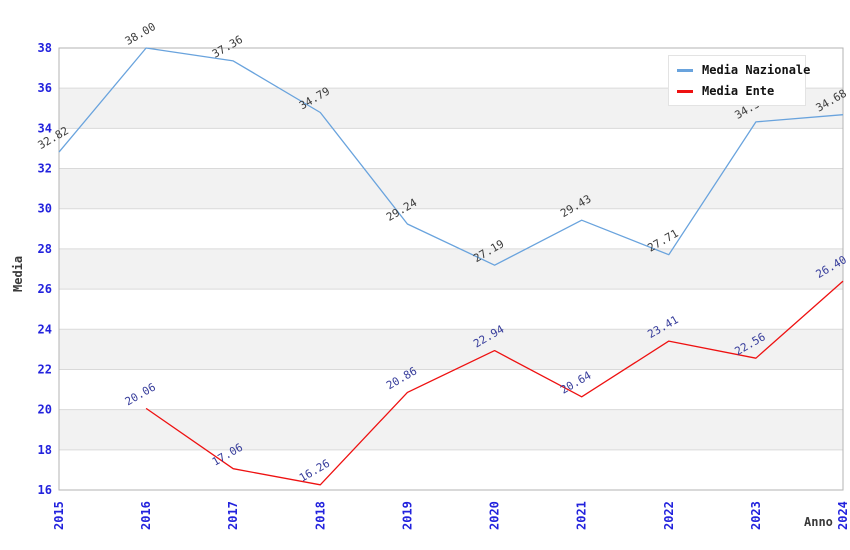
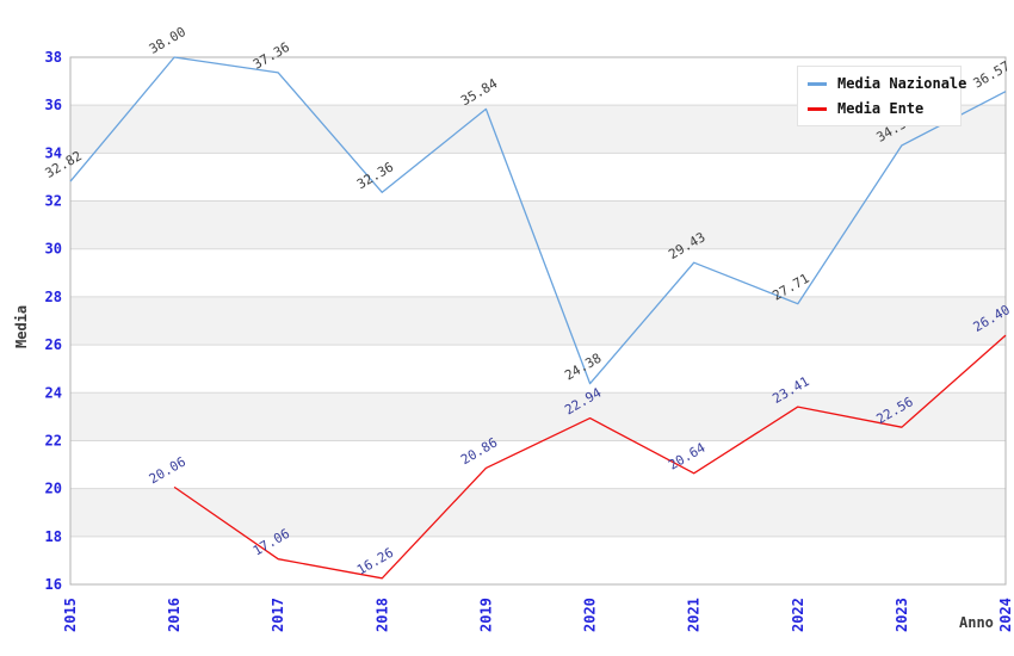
Media Nazionale/2018: 34.79 -> 32.36
Media Nazionale/2019: 29.24 -> 35.84
Media Nazionale/2020: 27.19 -> 24.38
Media Nazionale/2024: 34.68 -> 36.57
